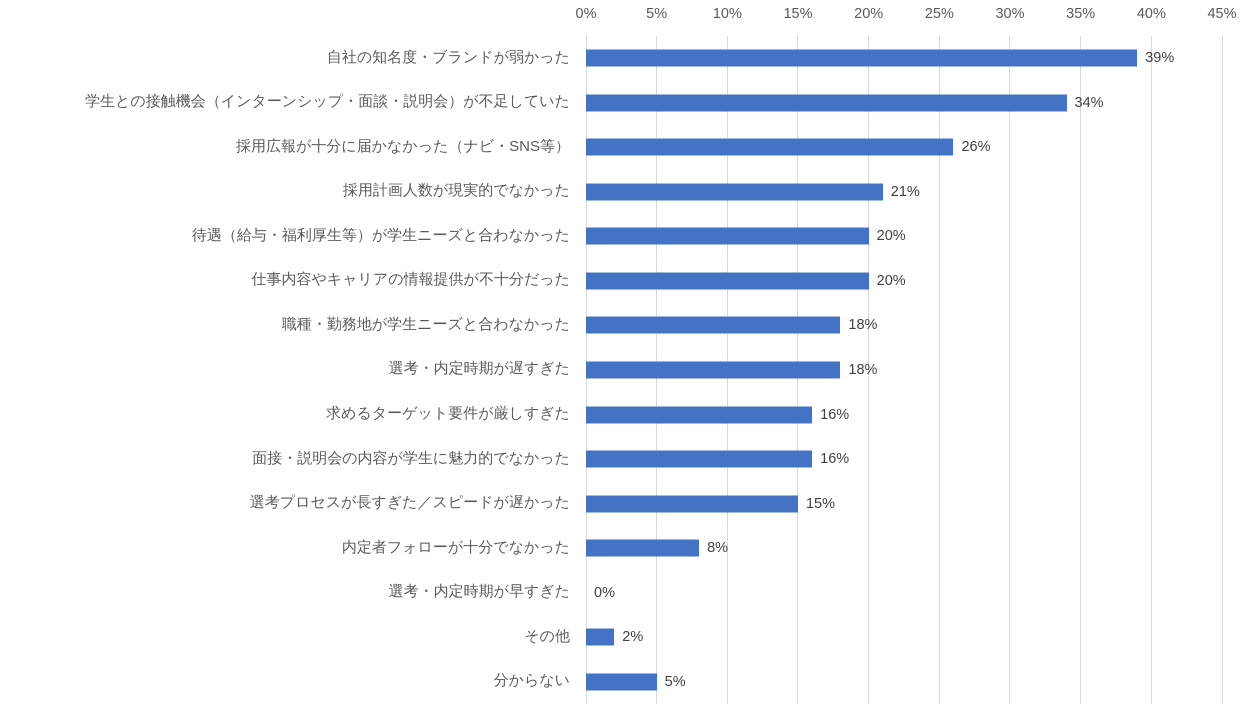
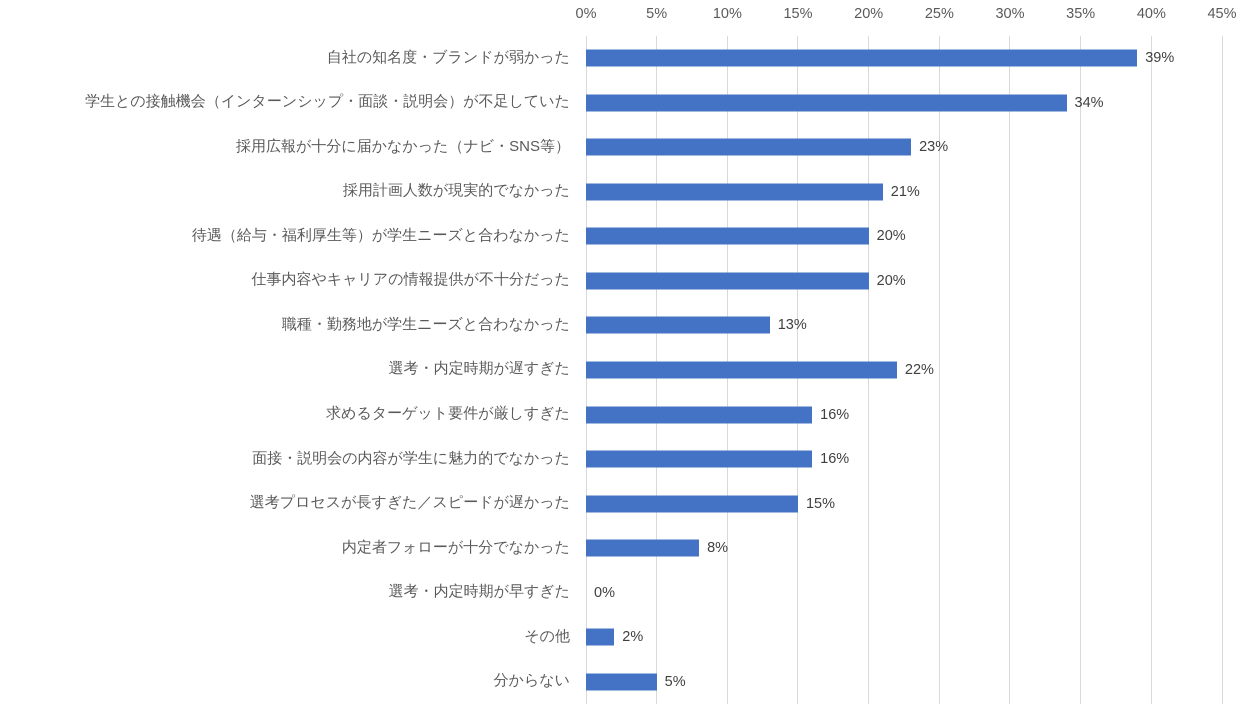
採用広報が十分に届かなかった（ナビ・SNS等）: 26% -> 23%
職種・勤務地が学生ニーズと合わなかった: 18% -> 13%
選考・内定時期が遅すぎた: 18% -> 22%
